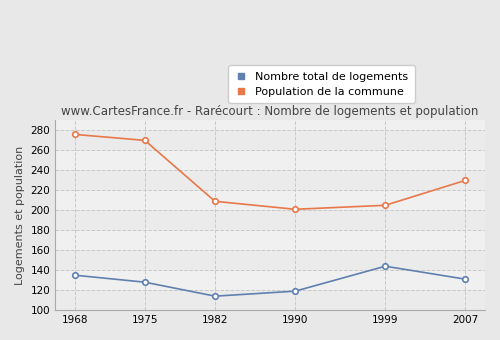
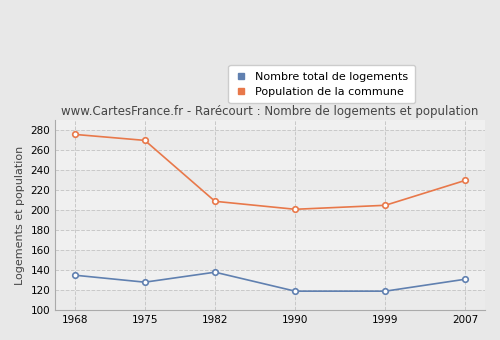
Nombre total de logements/1982: 114 -> 138
Nombre total de logements/1999: 144 -> 119
